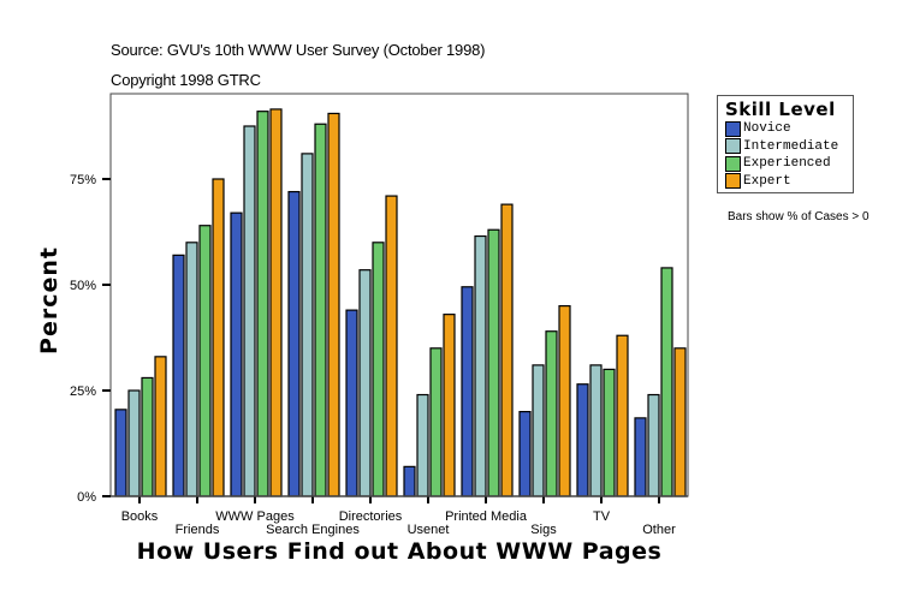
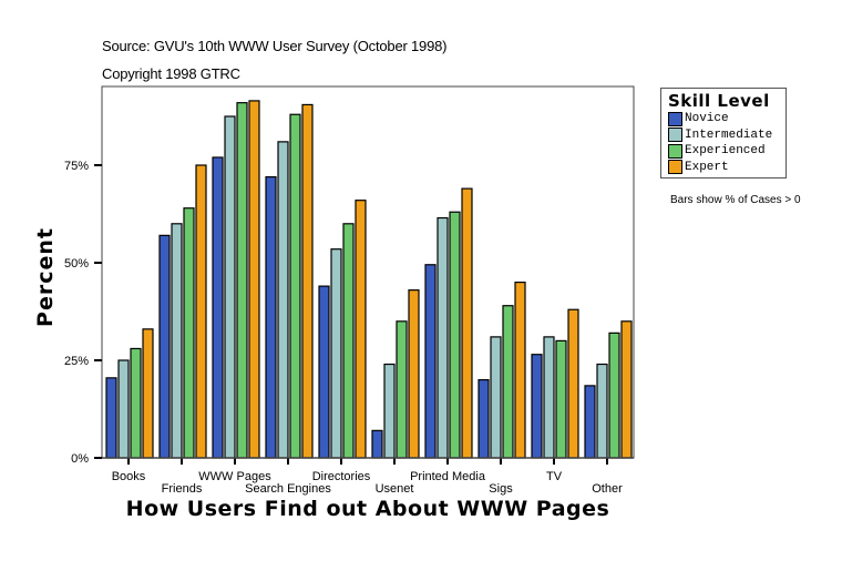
Novice/WWW Pages: 67% -> 77%
Expert/Directories: 71% -> 66%
Experienced/Other: 54% -> 32%
